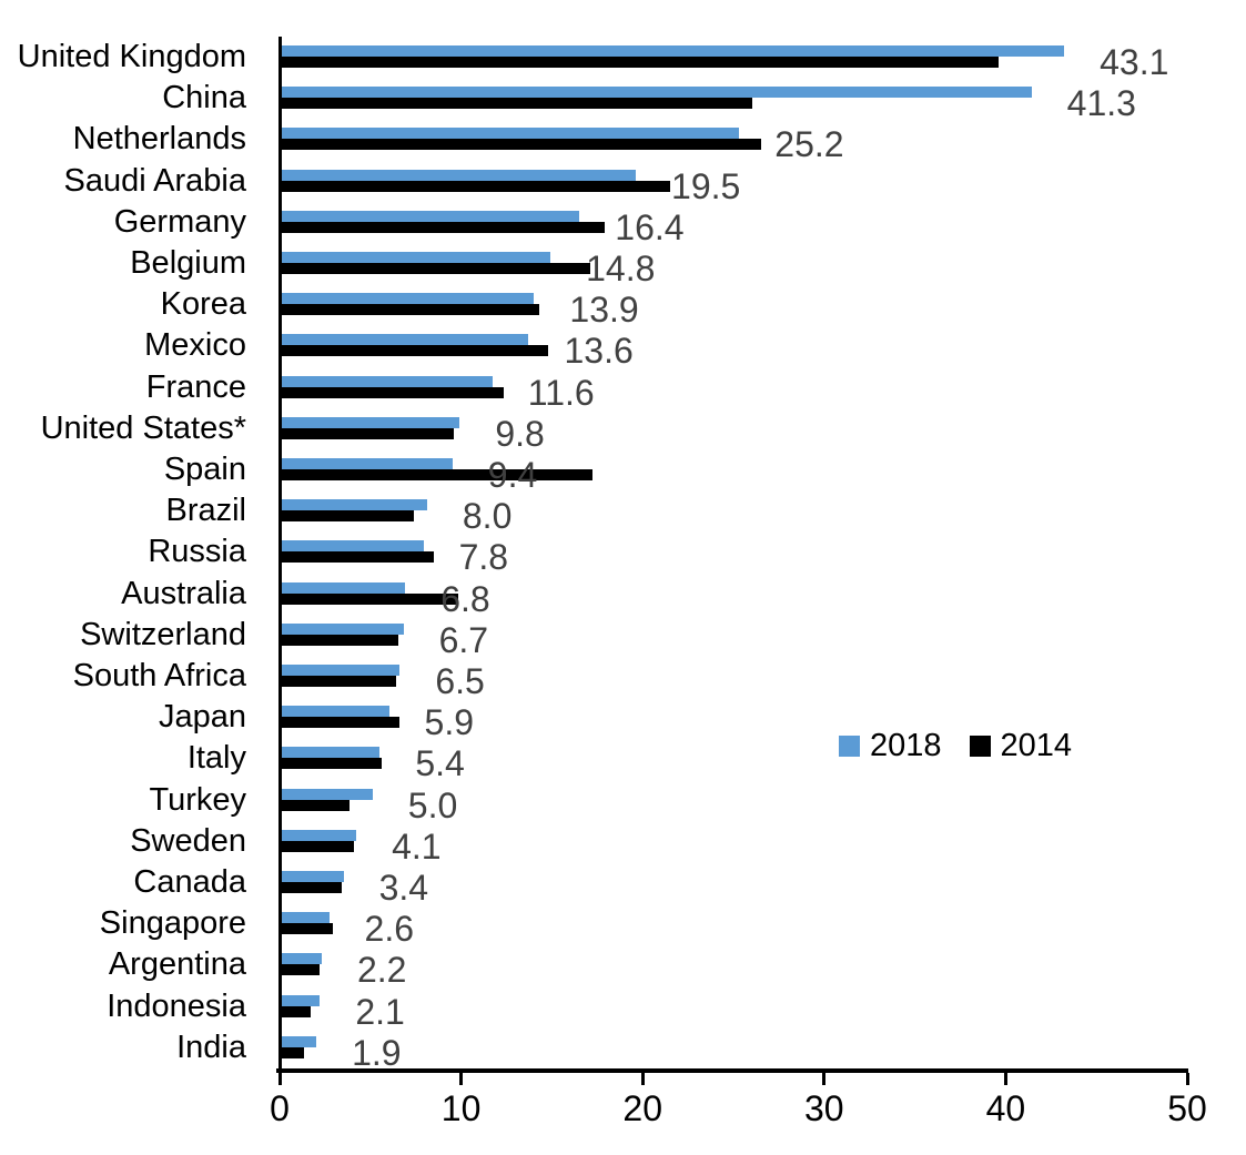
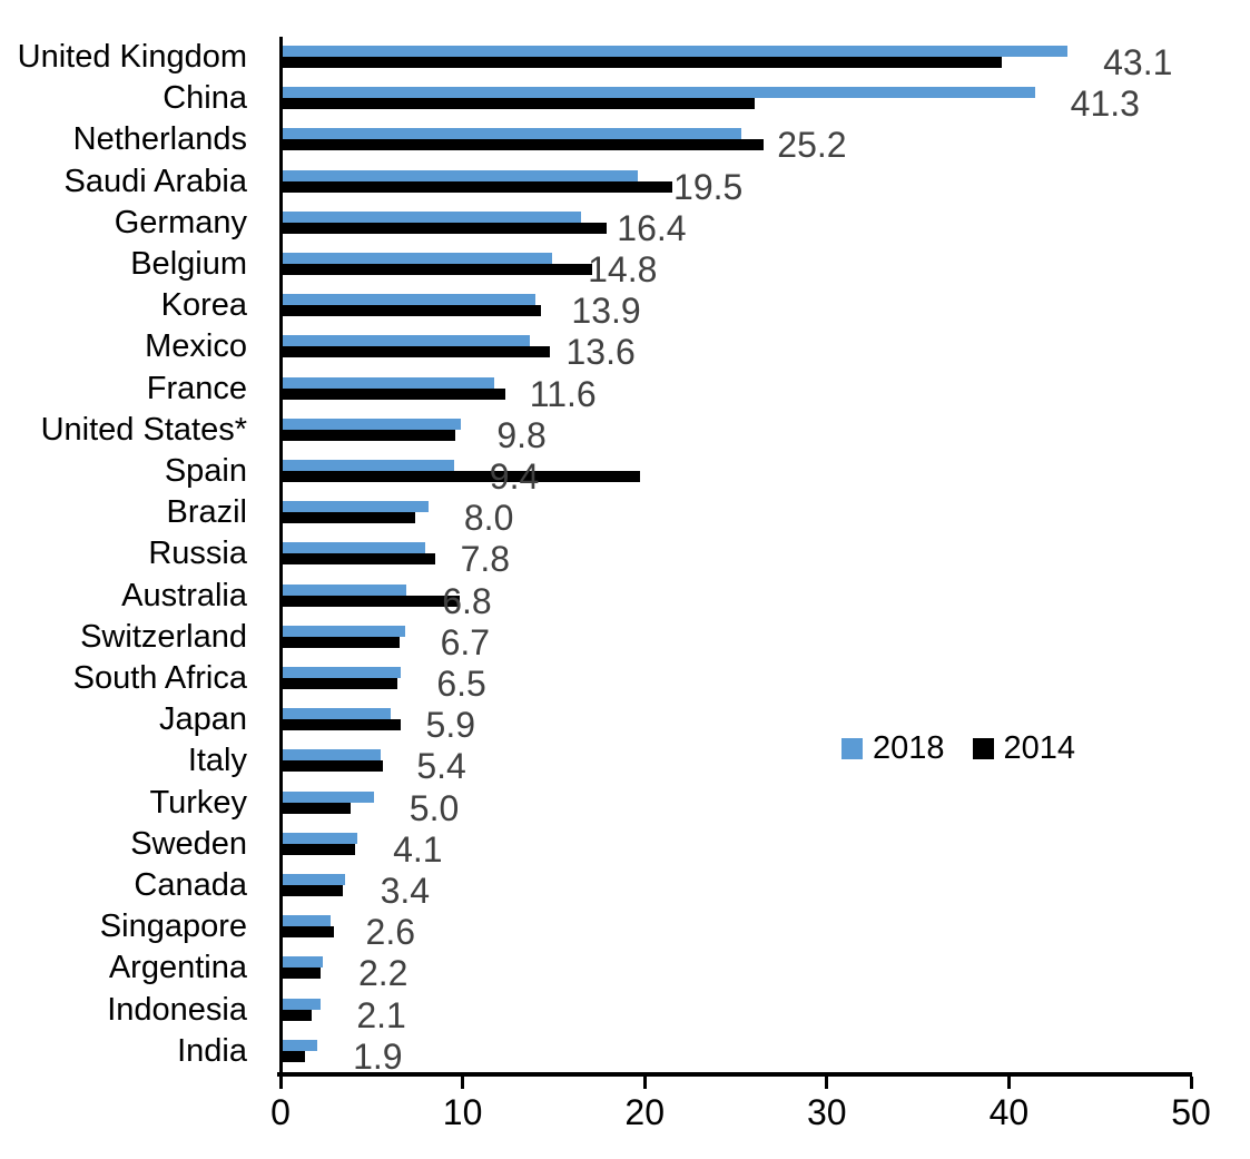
2014/Spain: 17.1 -> 19.6
